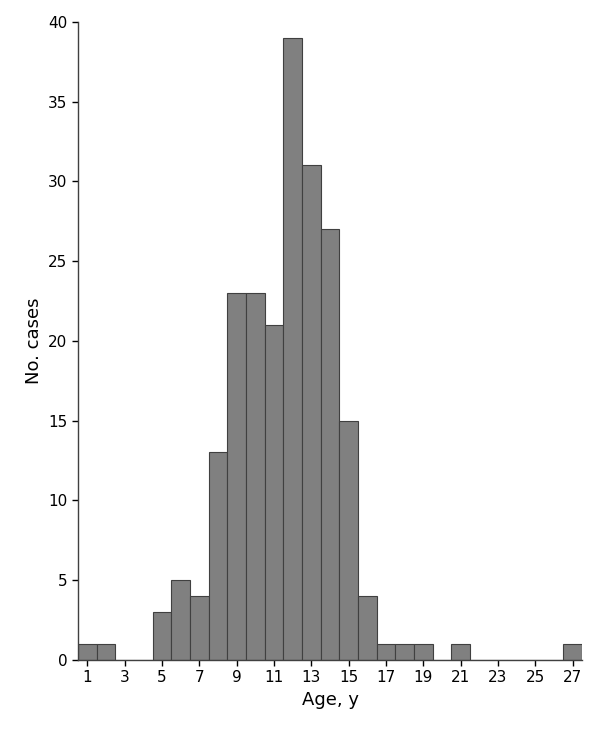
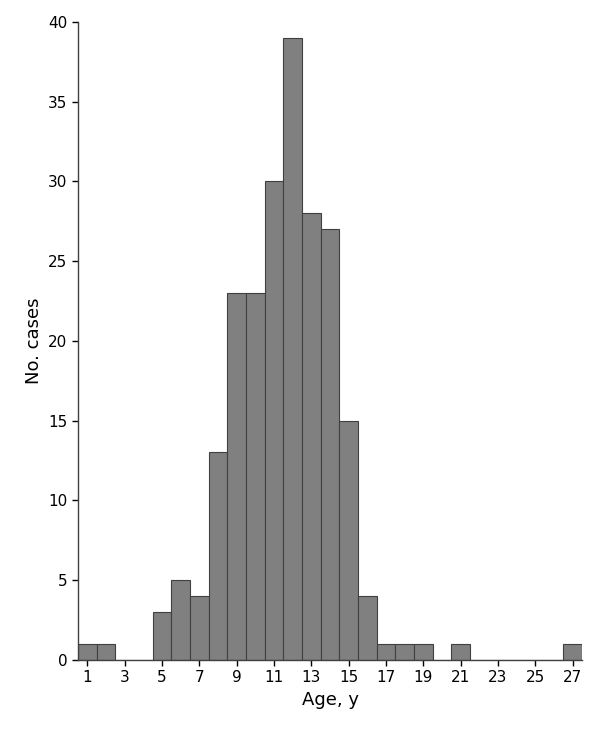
11: 21 -> 30
13: 31 -> 28
